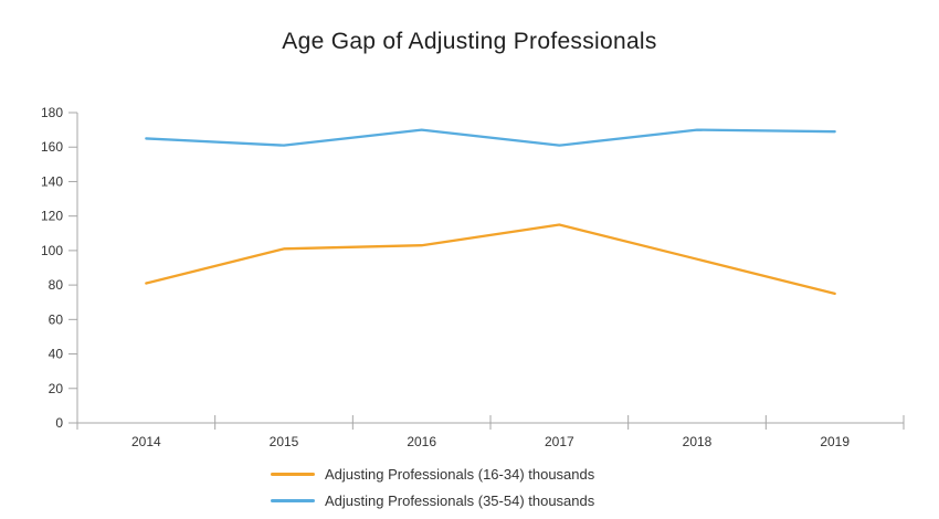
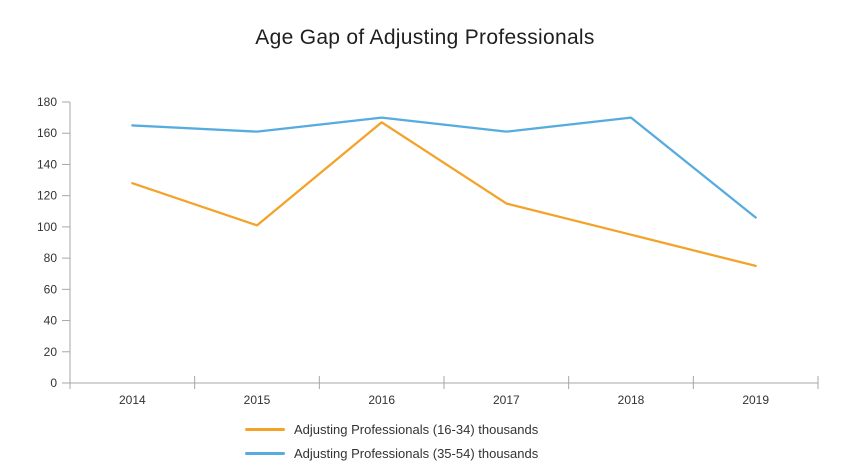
Adjusting Professionals (16-34) thousands/2014: 81 -> 128
Adjusting Professionals (16-34) thousands/2016: 103 -> 167
Adjusting Professionals (35-54) thousands/2019: 169 -> 106
